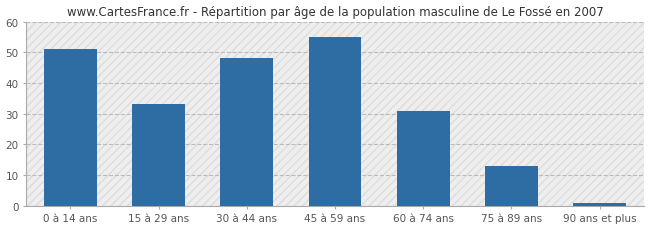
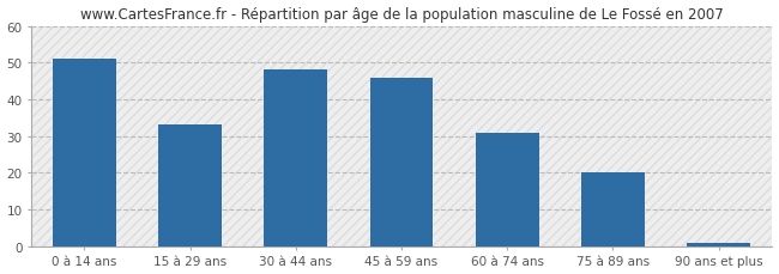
45 à 59 ans: 55 -> 46
75 à 89 ans: 13 -> 20
